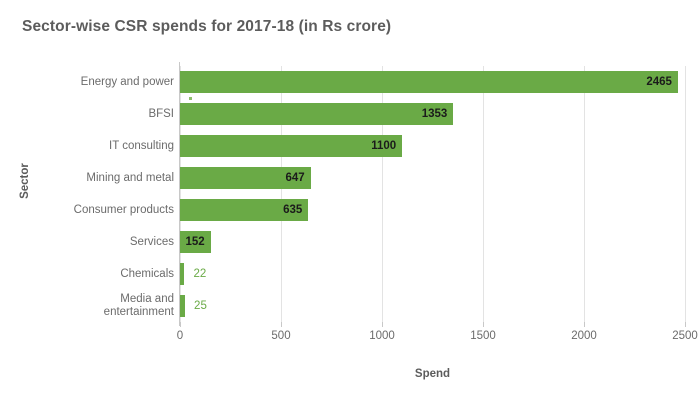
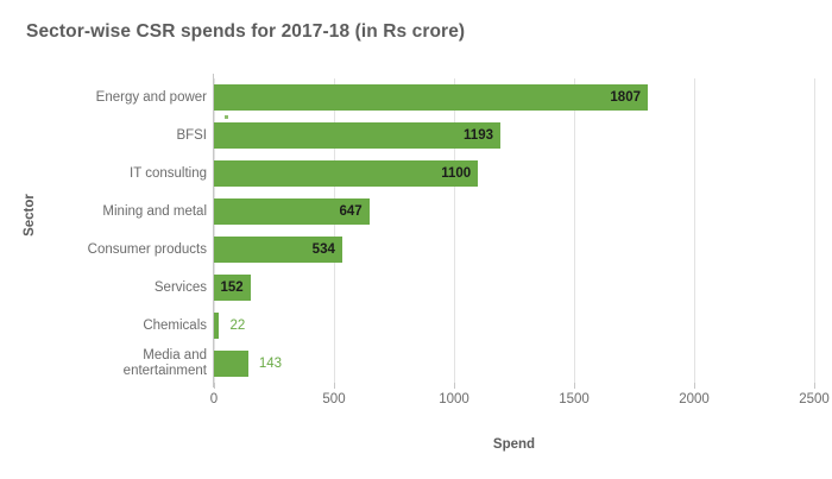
Energy and power: 2465 -> 1807
BFSI: 1353 -> 1193
Consumer products: 635 -> 534
Media and entertainment: 25 -> 143
